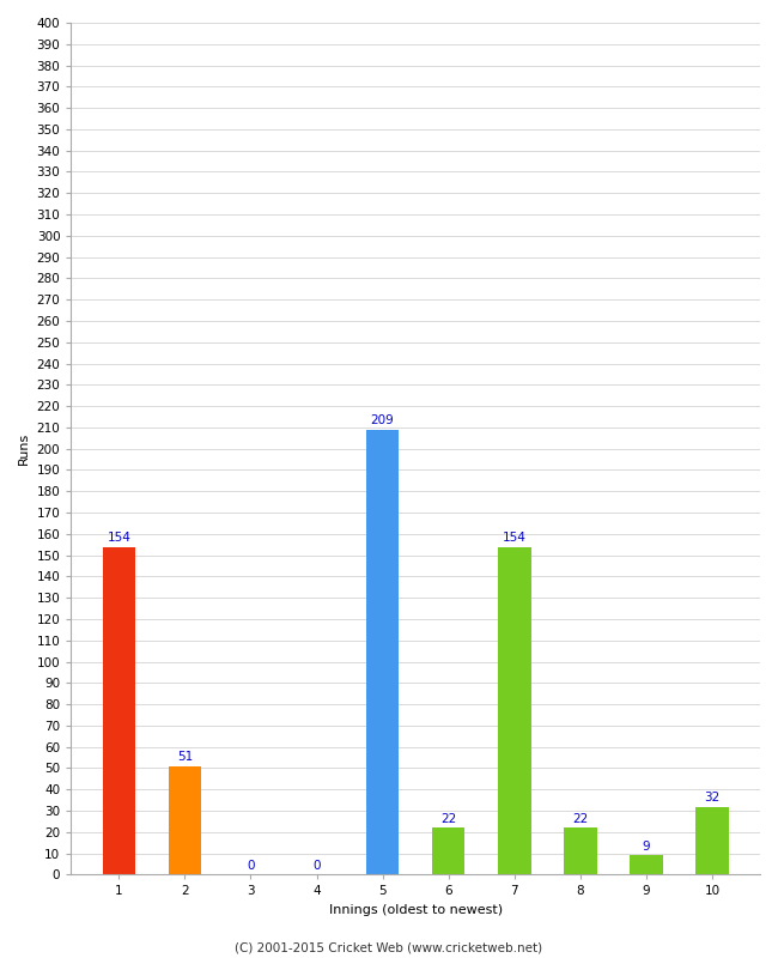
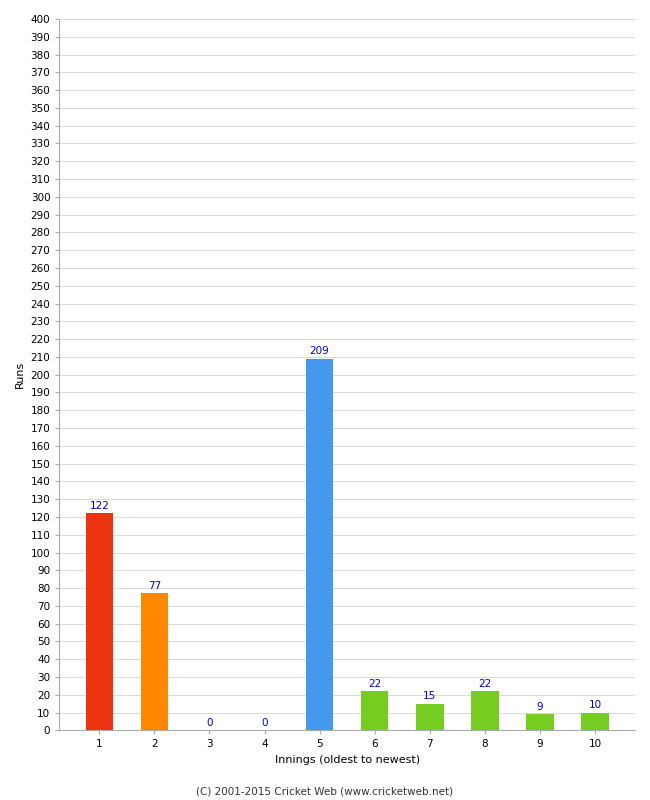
1: 154 -> 122
2: 51 -> 77
7: 154 -> 15
10: 32 -> 10
